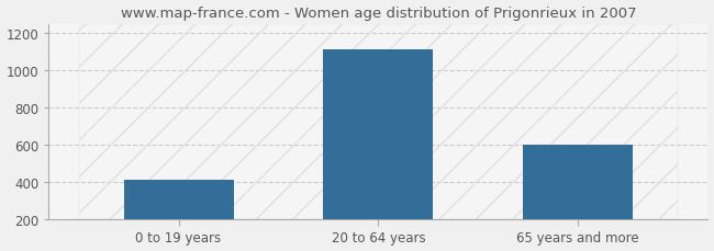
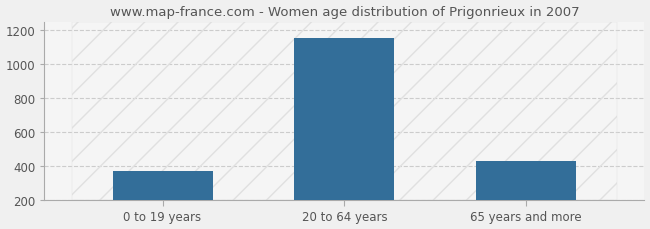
0 to 19 years: 410 -> 370
20 to 64 years: 1110 -> 1160
65 years and more: 600 -> 430
